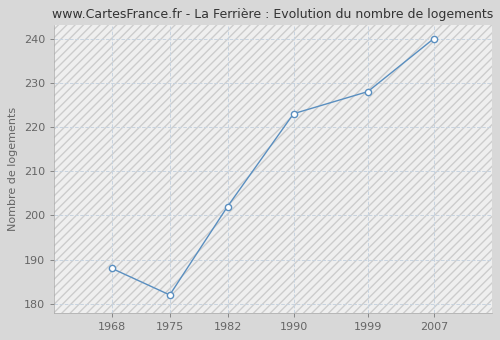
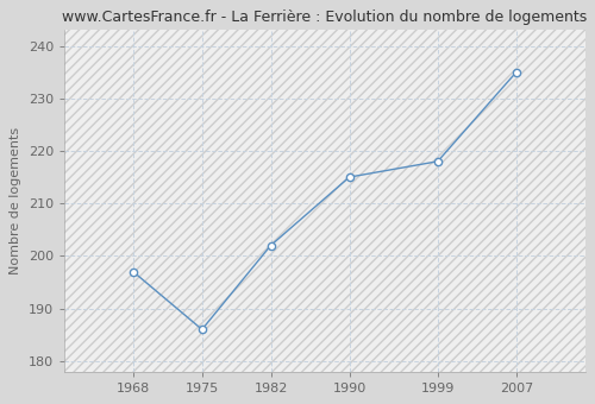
1968: 188 -> 197
1975: 182 -> 186
1990: 223 -> 215
1999: 228 -> 218
2007: 240 -> 235
